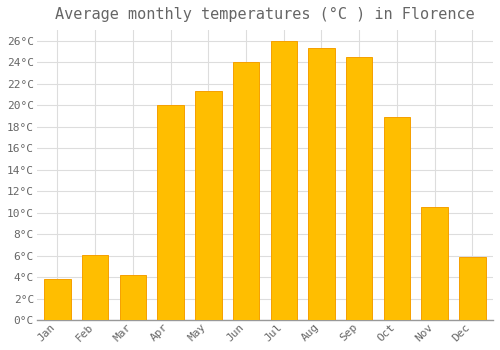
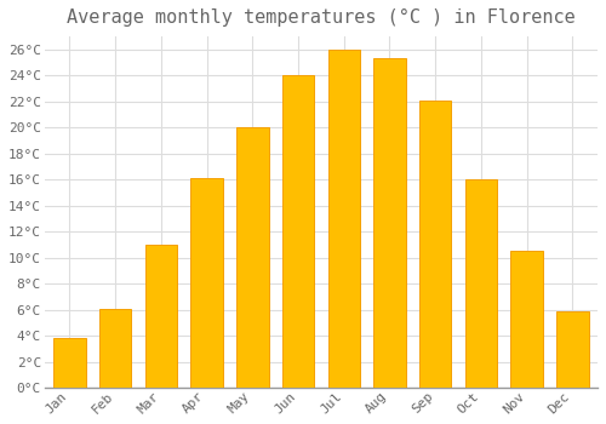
Mar: 4.2°C -> 11.0°C
Apr: 20.0°C -> 16.1°C
May: 21.3°C -> 20.0°C
Sep: 24.5°C -> 22.1°C
Oct: 18.9°C -> 16.0°C
